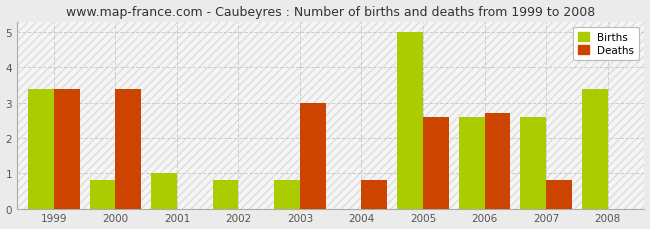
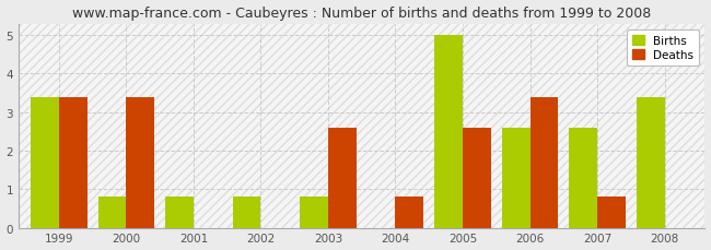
Births/2001: 1.0 -> 0.8
Deaths/2003: 3.0 -> 2.6
Deaths/2006: 2.7 -> 3.4
